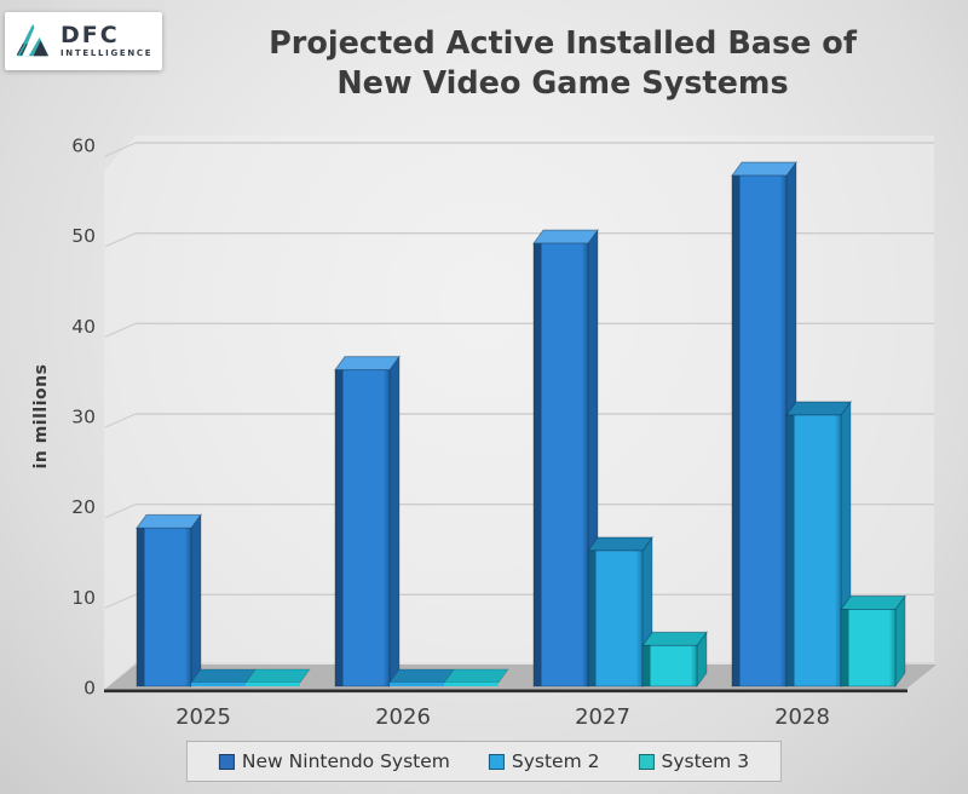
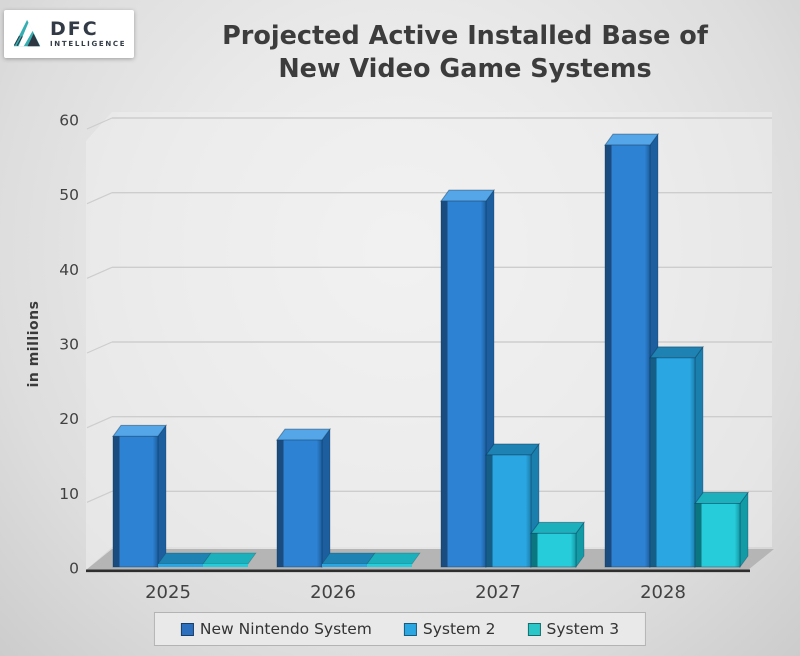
New Nintendo System/2026: 35 -> 17
System 2/2028: 30 -> 28
